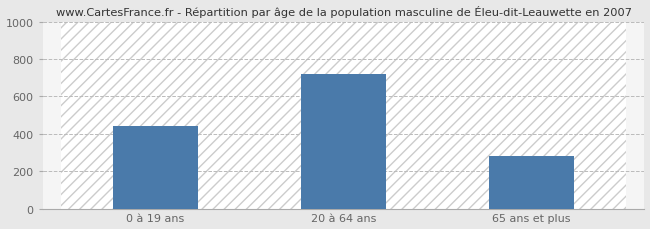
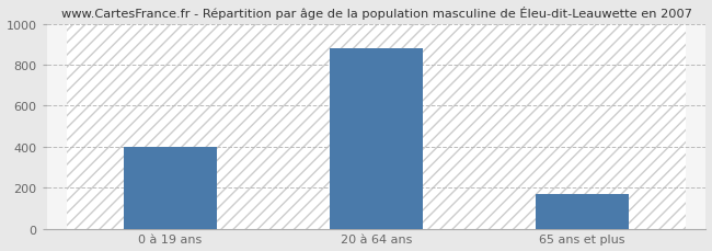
0 à 19 ans: 440 -> 400
20 à 64 ans: 720 -> 880
65 ans et plus: 280 -> 170
